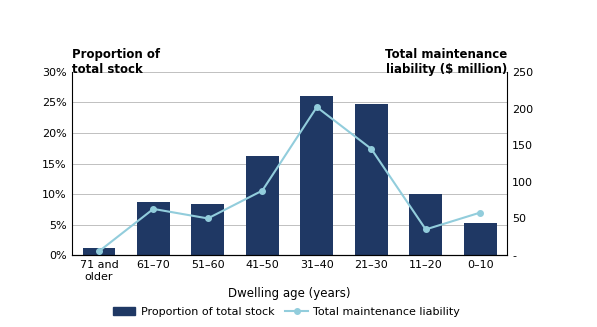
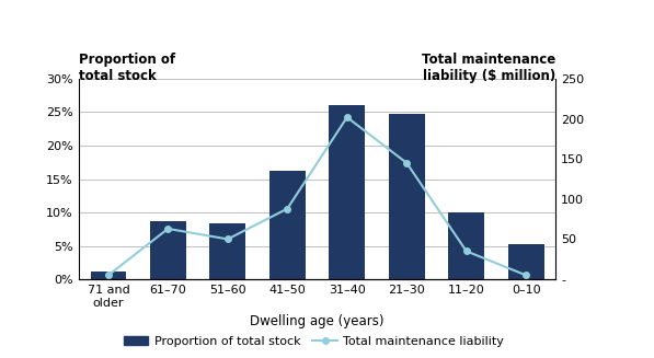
Total maintenance liability/0–10: 58 -> 5
